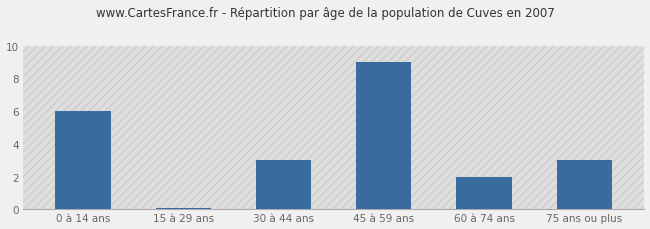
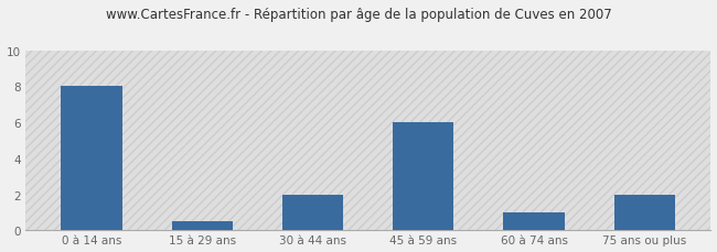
0 à 14 ans: 6.0 -> 8.0
15 à 29 ans: 0.1 -> 0.5
30 à 44 ans: 3.0 -> 2.0
45 à 59 ans: 9.0 -> 6.0
60 à 74 ans: 2.0 -> 1.0
75 ans ou plus: 3.0 -> 2.0
